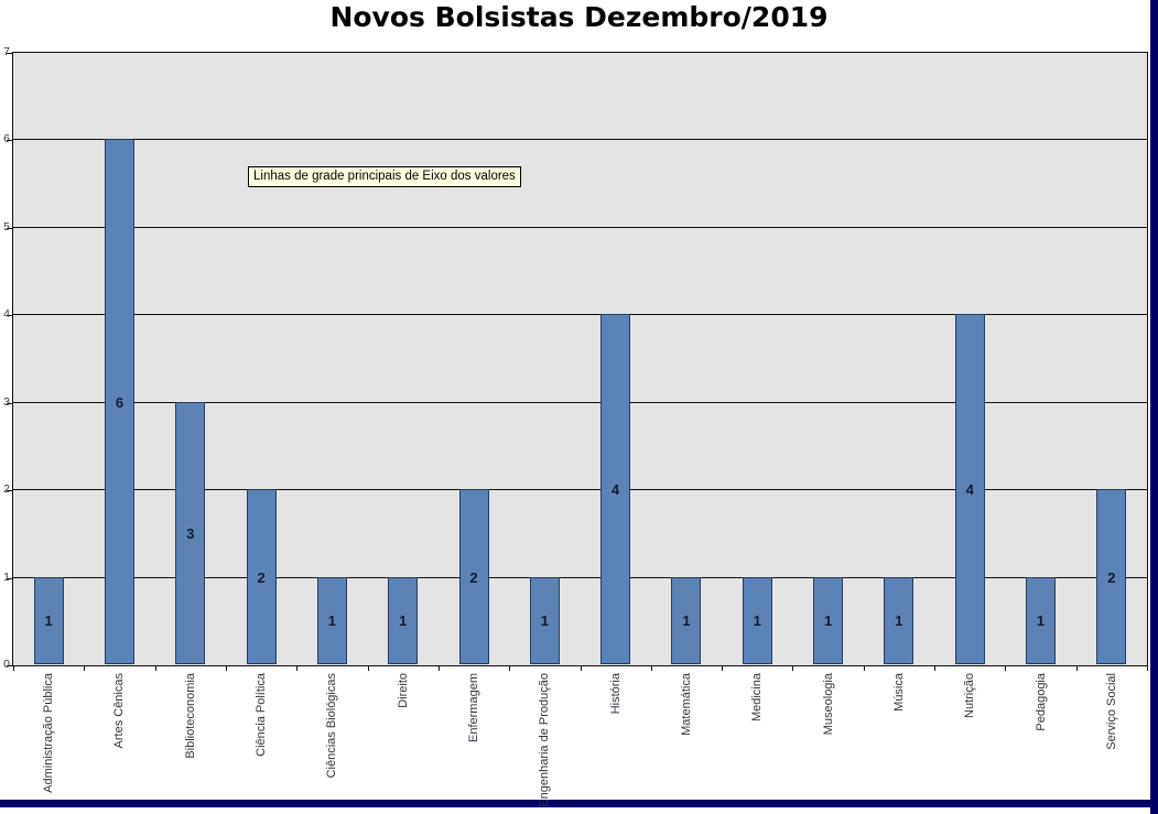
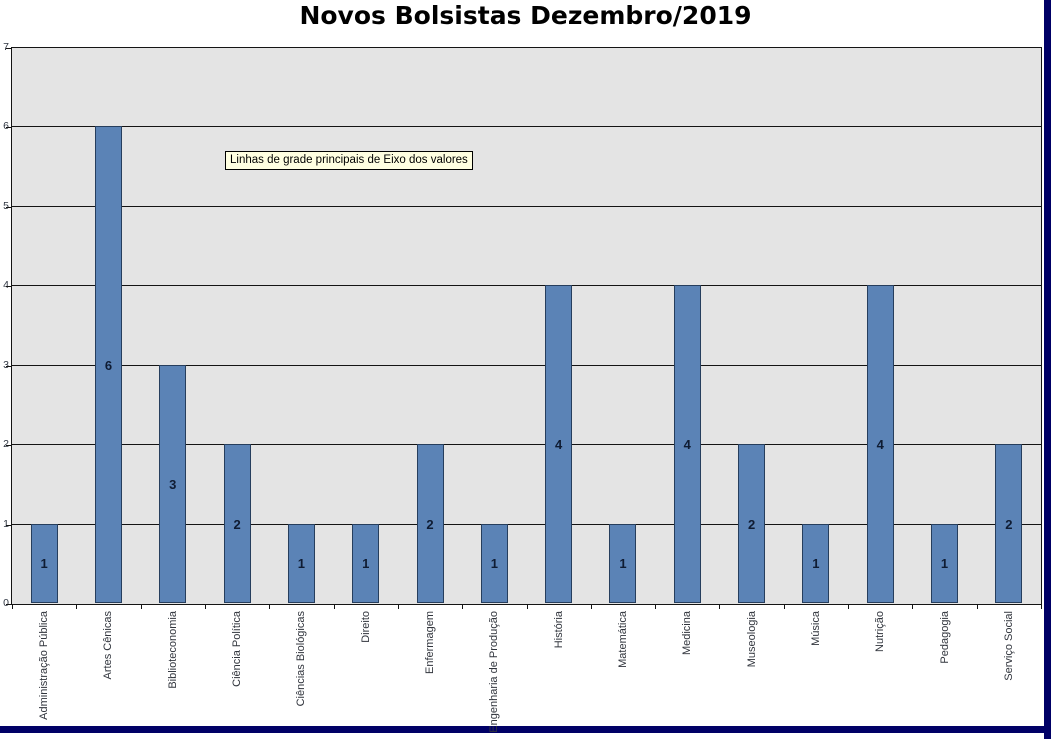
Medicina: 1 -> 4
Museologia: 1 -> 2
